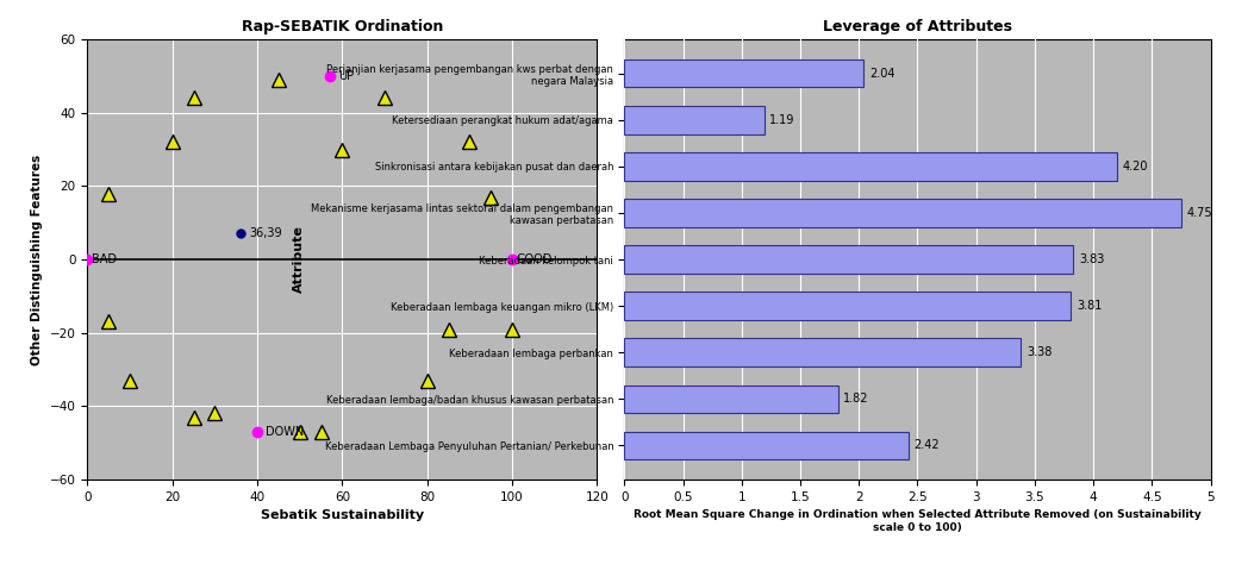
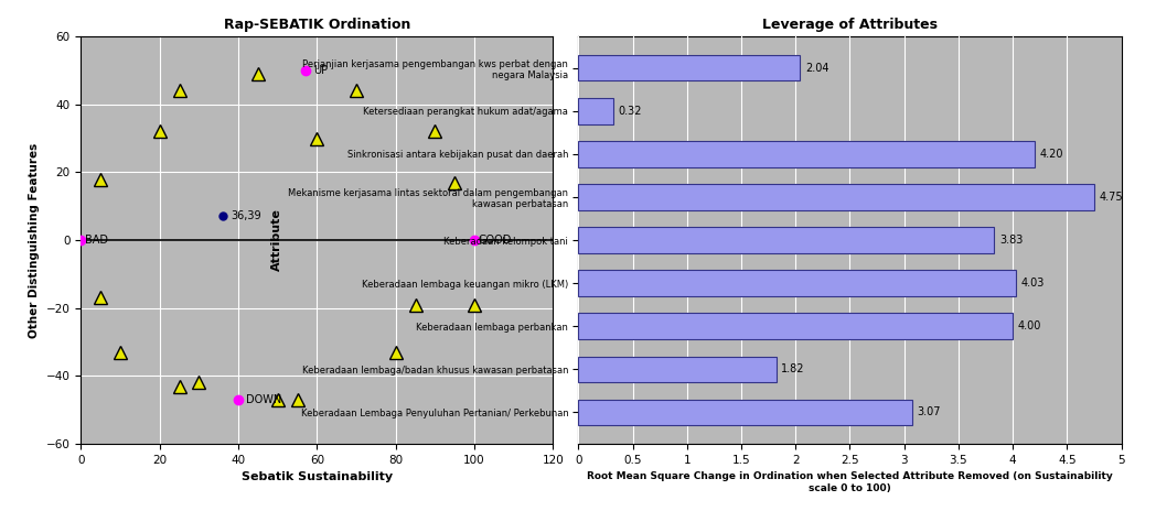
Ketersediaan perangkat hukum adat/agama: 1.19 -> 0.32
Keberadaan lembaga keuangan mikro (LKM): 3.81 -> 4.03
Keberadaan lembaga perbankan: 3.38 -> 4.00
Keberadaan Lembaga Penyuluhan Pertanian/ Perkebunan: 2.42 -> 3.07
